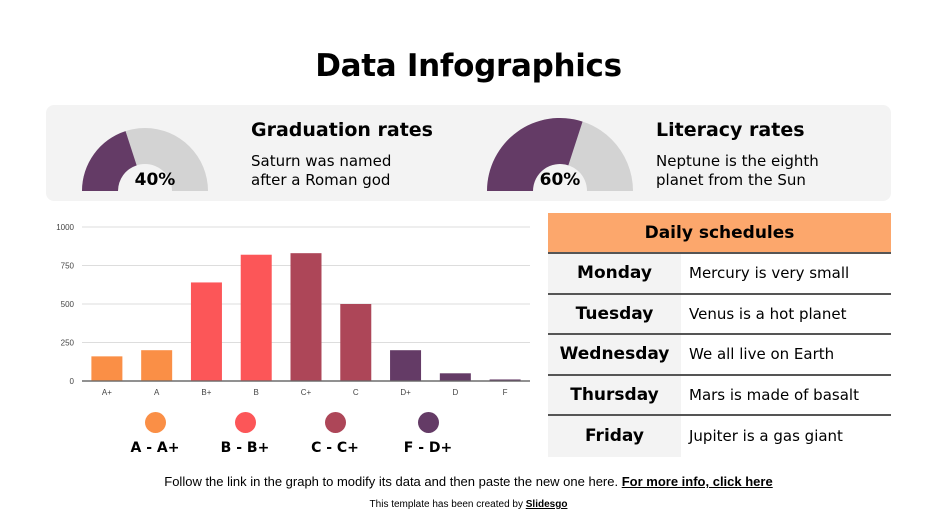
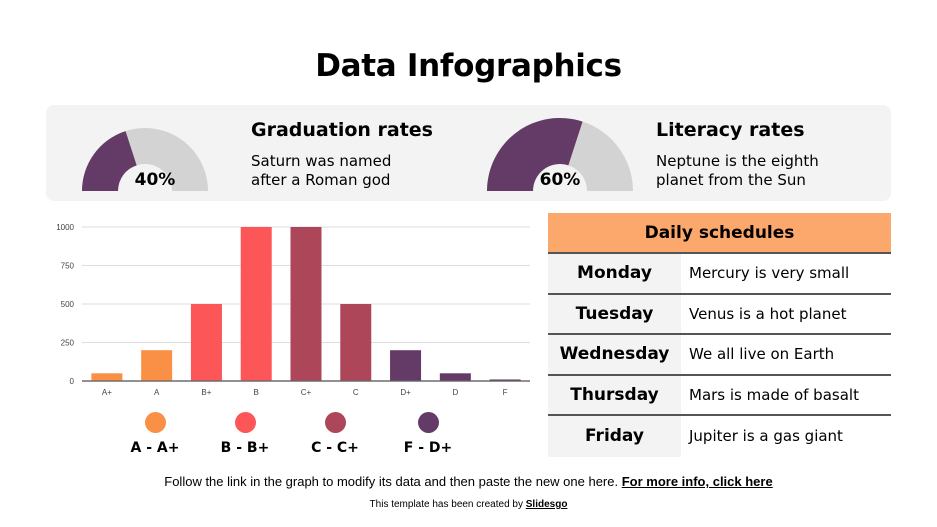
A+: 160 -> 50
B+: 640 -> 500
B: 820 -> 1000
C+: 830 -> 1000
